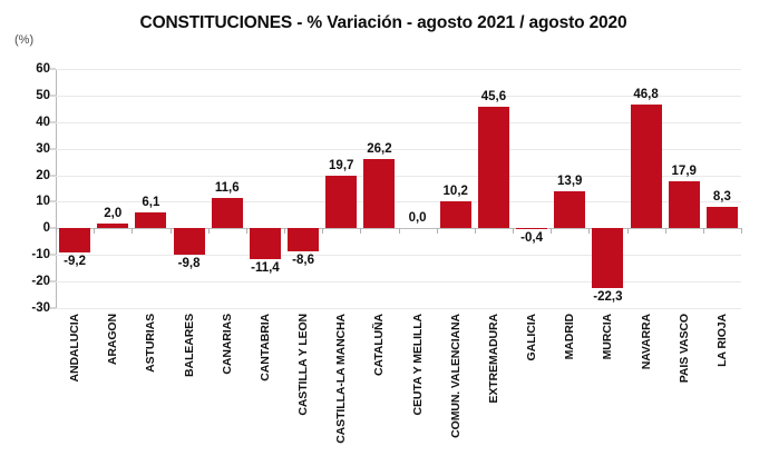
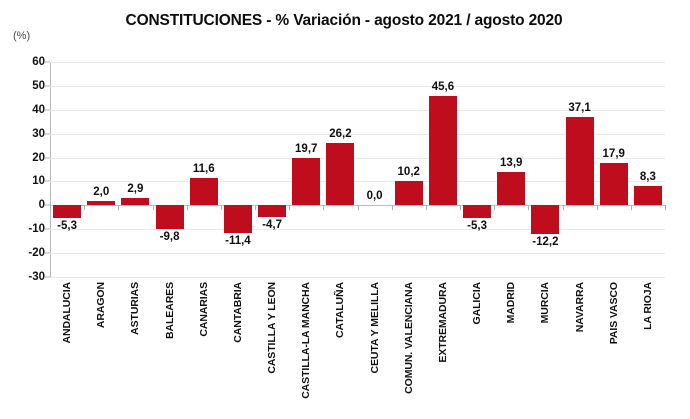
ANDALUCIA: -9,2 -> -5,3
ASTURIAS: 6,1 -> 2,9
CASTILLA Y LEON: -8,6 -> -4,7
GALICIA: -0,4 -> -5,3
MURCIA: -22,3 -> -12,2
NAVARRA: 46,8 -> 37,1
